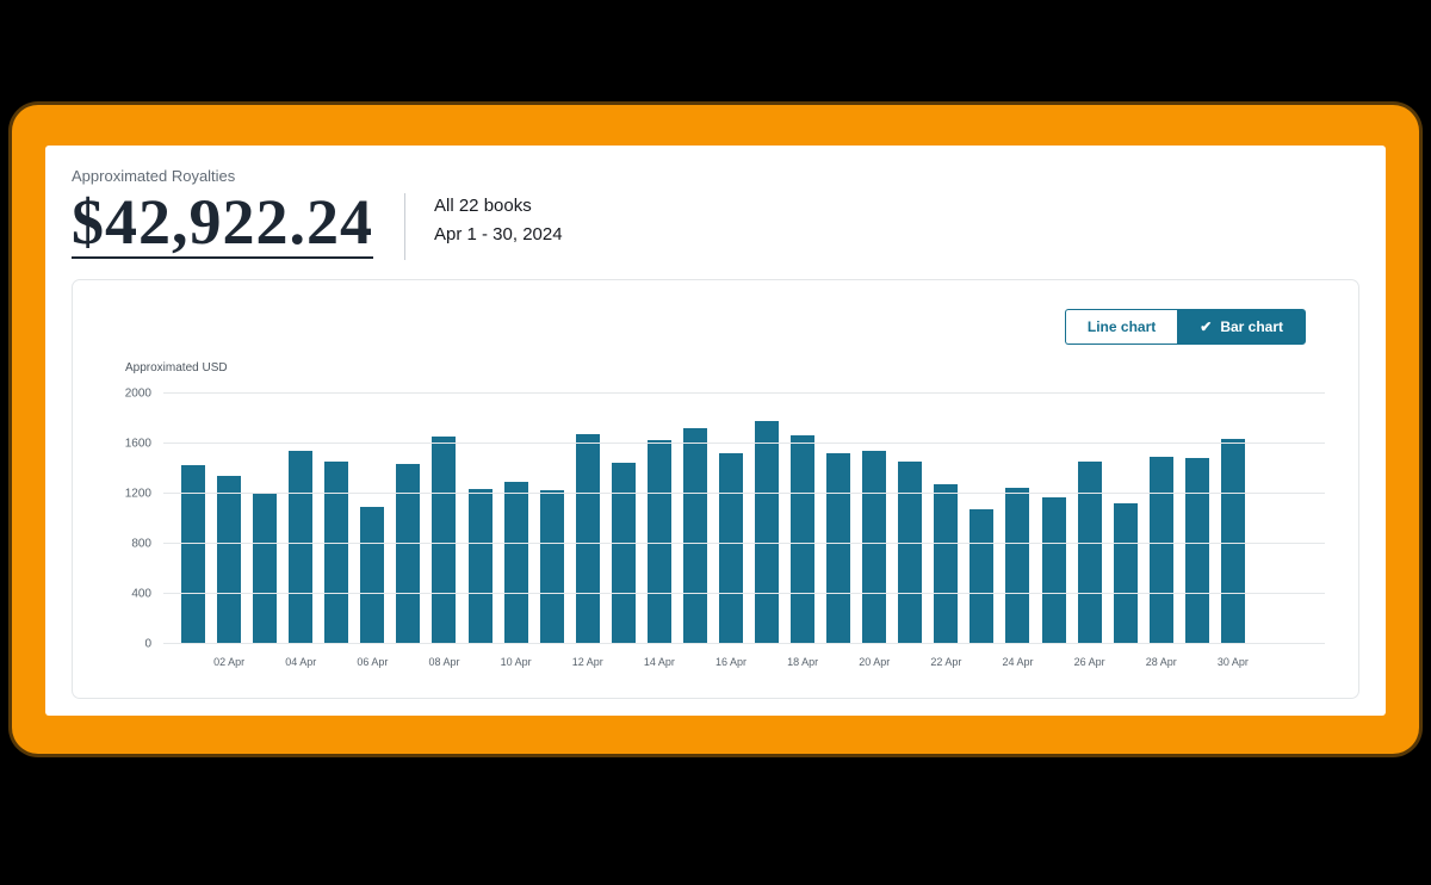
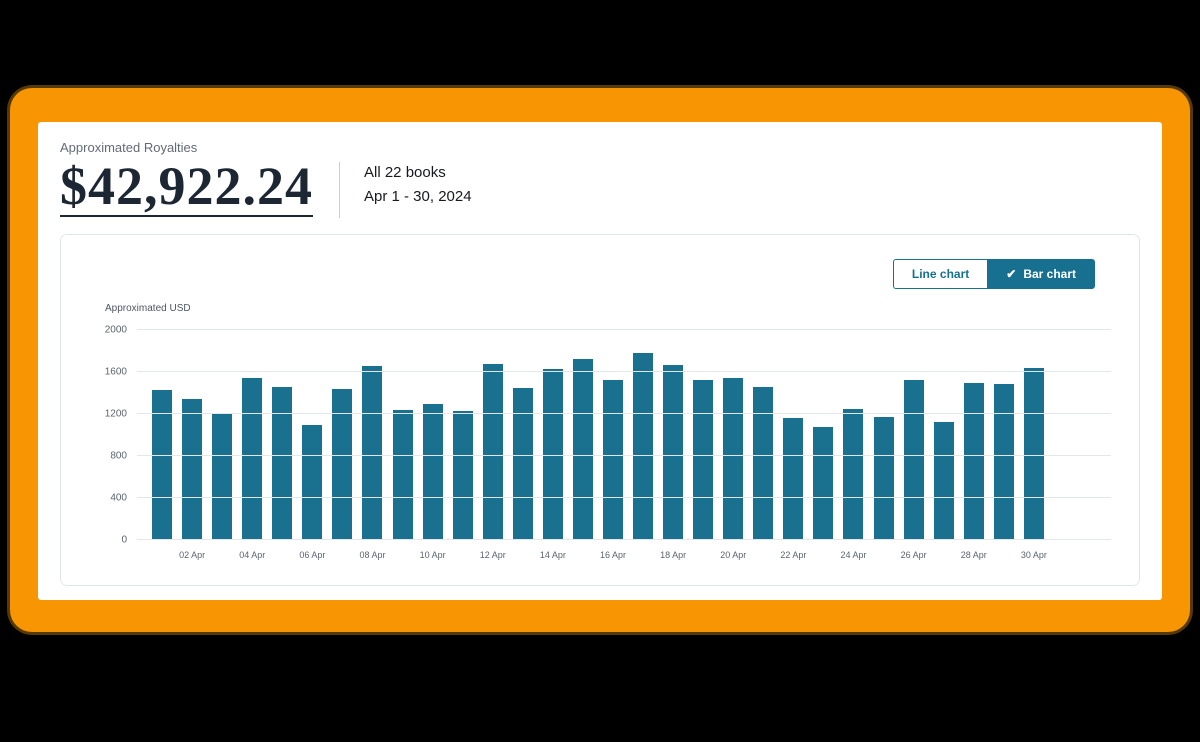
22 Apr: 1280 -> 1160
26 Apr: 1460 -> 1520
